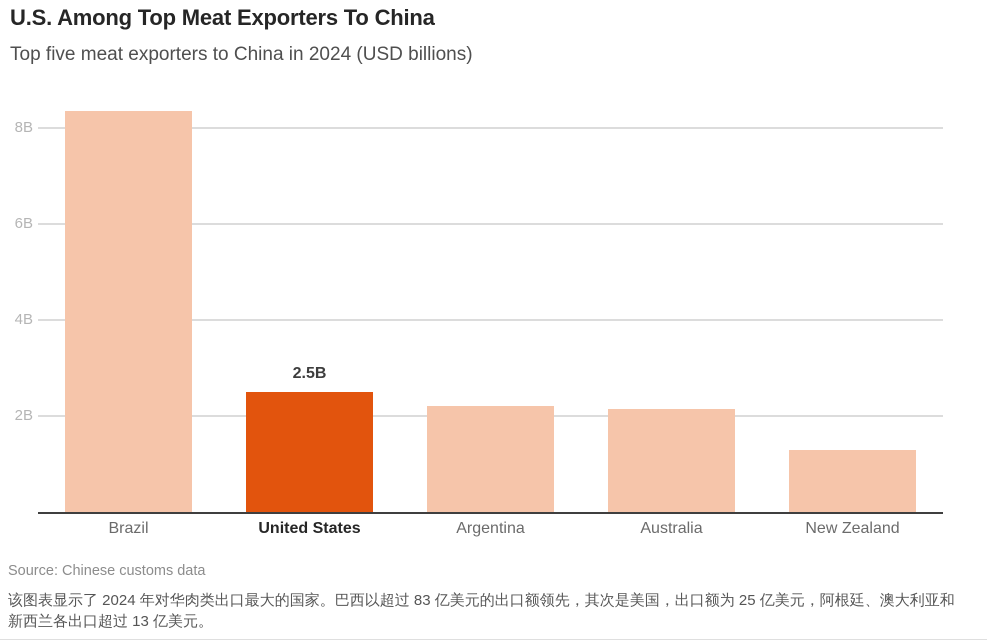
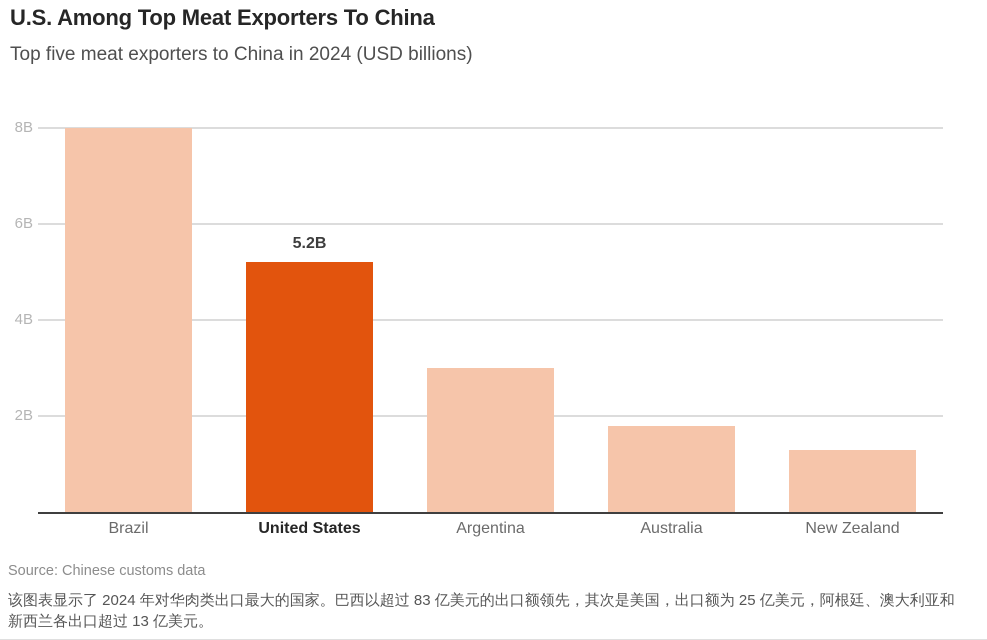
Brazil: 8.3B -> 8.0B
United States: 2.5B -> 5.2B
Argentina: 2.2B -> 3.0B
Australia: 2.1B -> 1.8B
